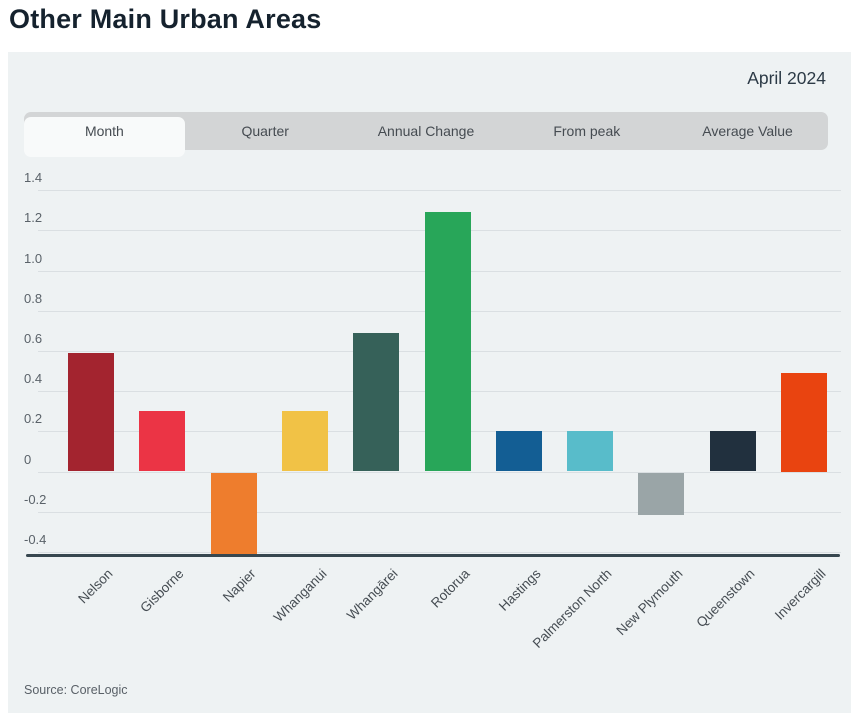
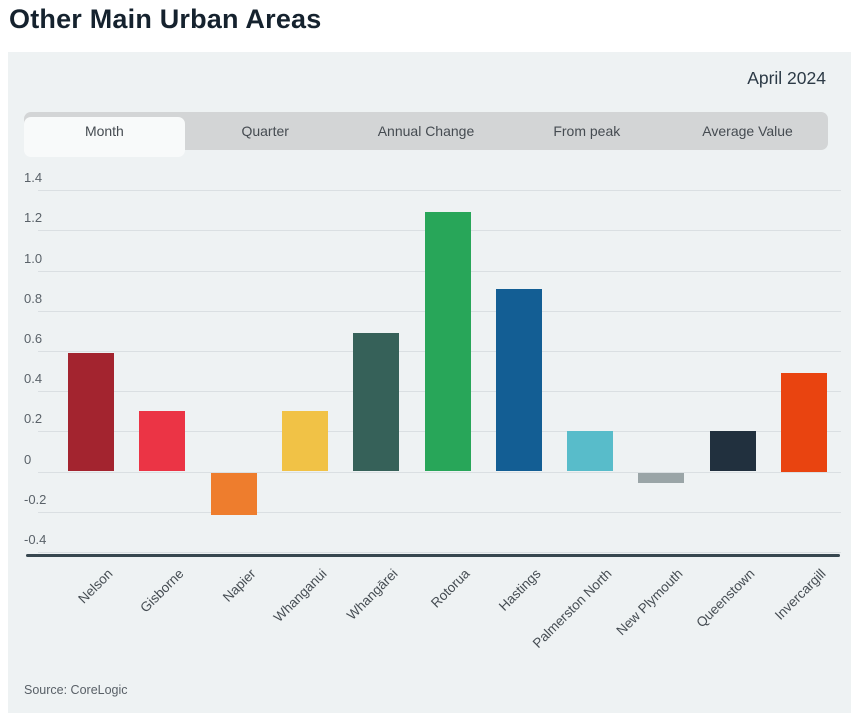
Napier: -0.41 -> -0.21
Hastings: 0.20 -> 0.91
New Plymouth: -0.21 -> -0.05
